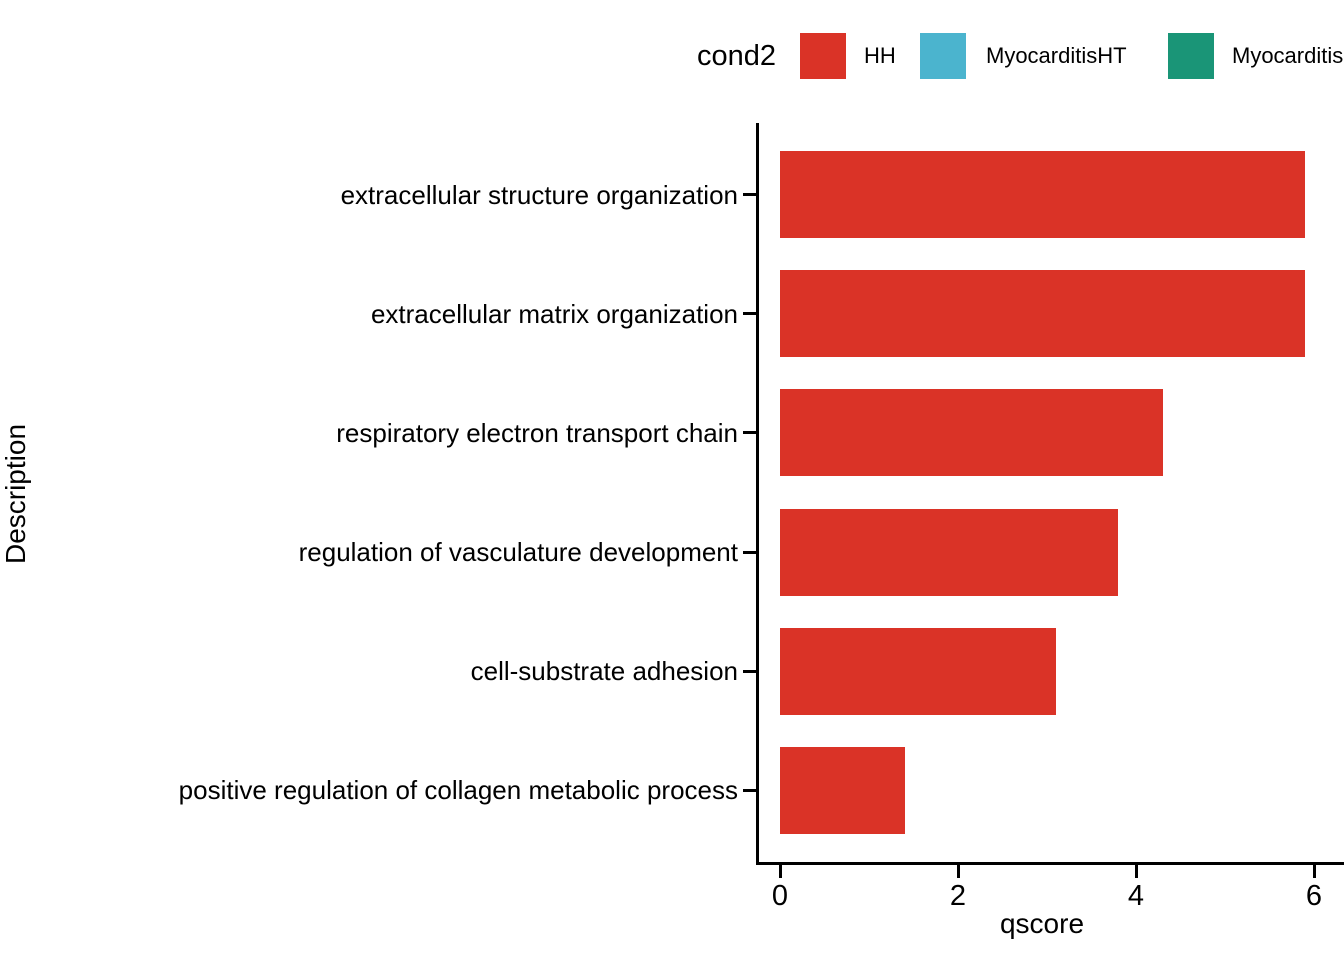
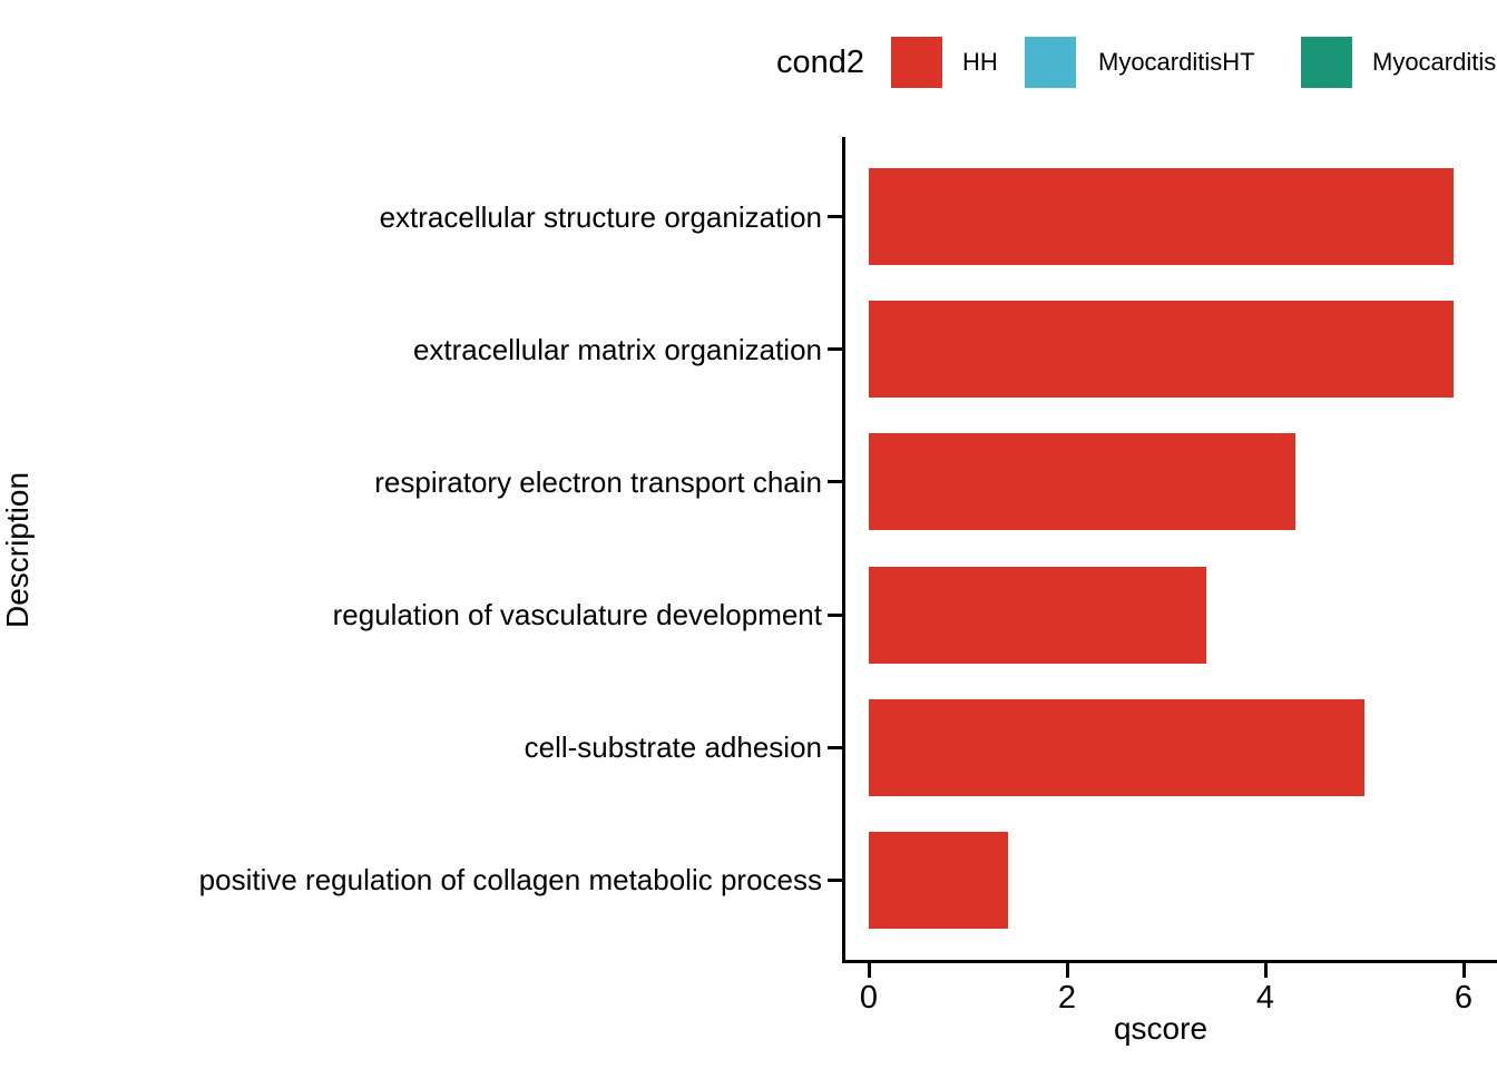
regulation of vasculature development: 3.8 -> 3.4
cell-substrate adhesion: 3.1 -> 5.0
